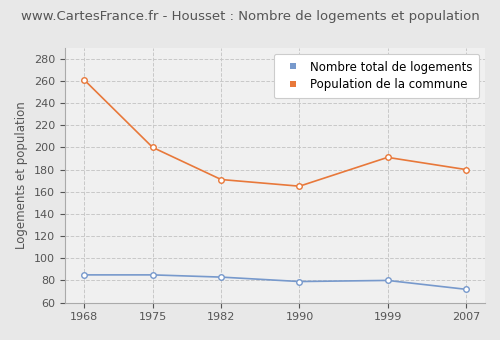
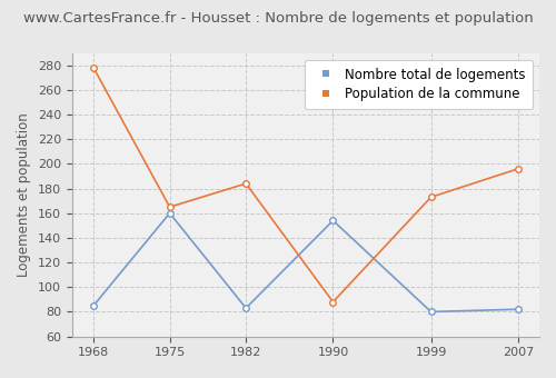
Population de la commune/1968: 261 -> 278
Nombre total de logements/1975: 85 -> 160
Population de la commune/1975: 200 -> 165
Population de la commune/1982: 171 -> 184
Nombre total de logements/1990: 79 -> 154
Population de la commune/1990: 165 -> 88
Population de la commune/1999: 191 -> 173
Nombre total de logements/2007: 72 -> 82
Population de la commune/2007: 180 -> 196
